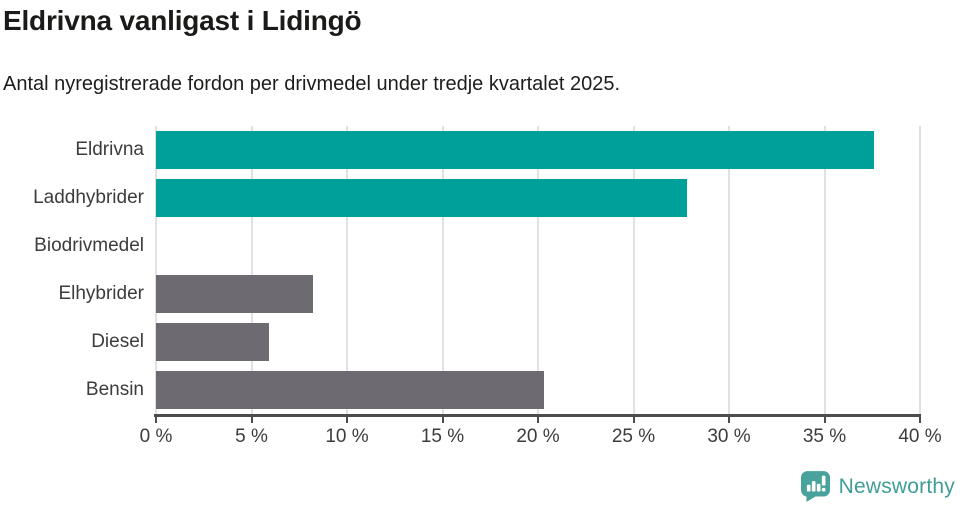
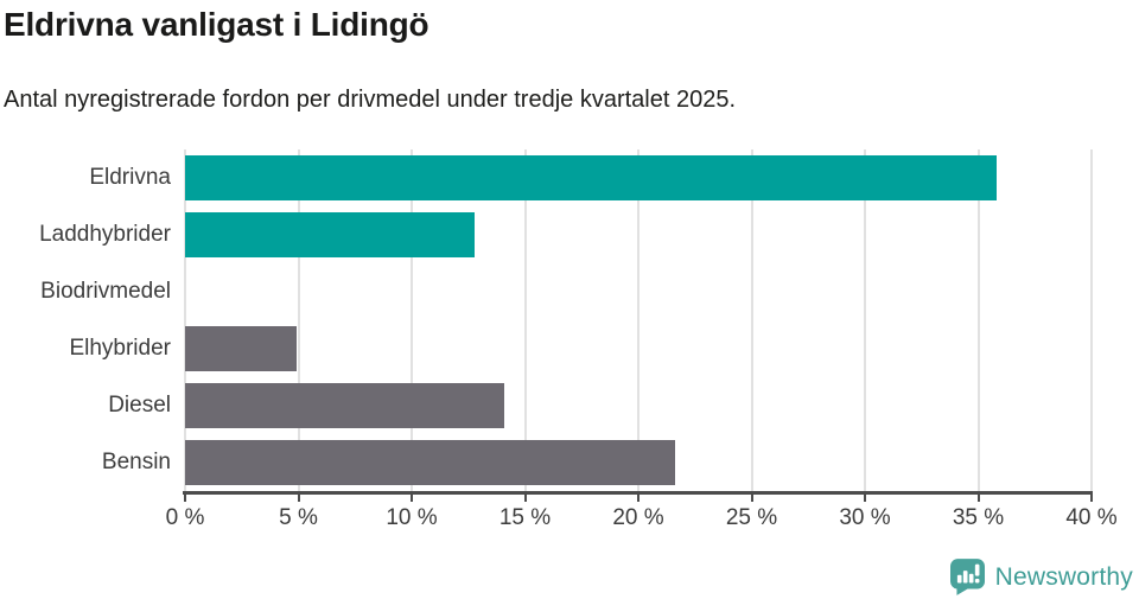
Eldrivna: 37.6% -> 35.8%
Laddhybrider: 27.8% -> 12.8%
Elhybrider: 8.2% -> 4.9%
Diesel: 5.9% -> 14.1%
Bensin: 20.3% -> 21.6%
